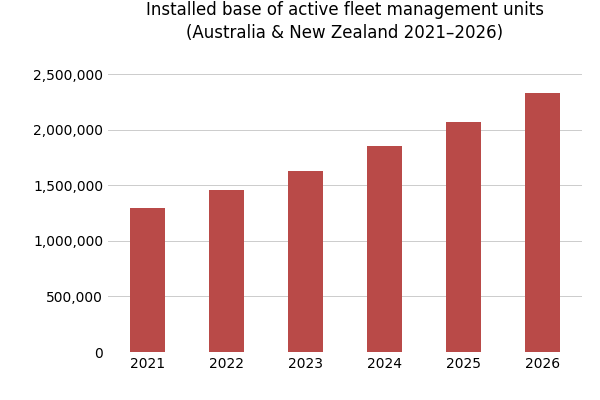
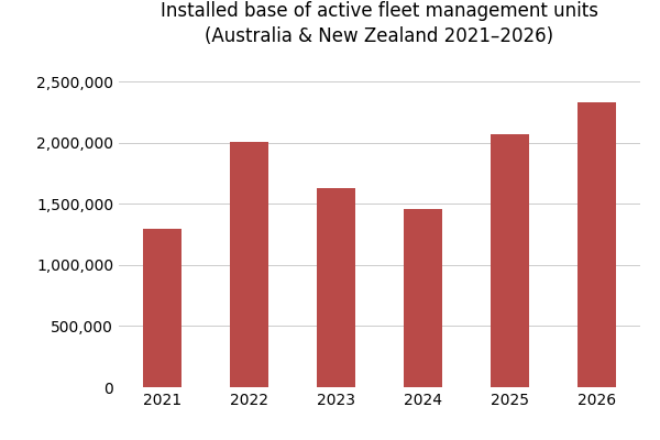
2022: 1,460,000 -> 2,010,000
2024: 1,850,000 -> 1,460,000
